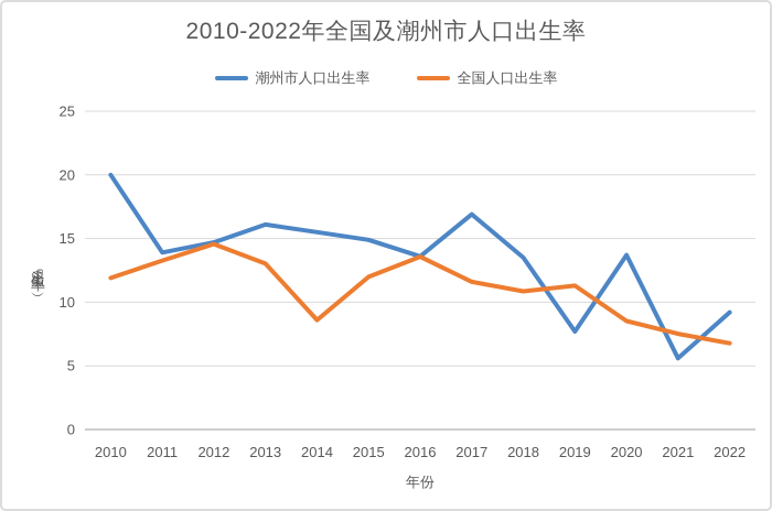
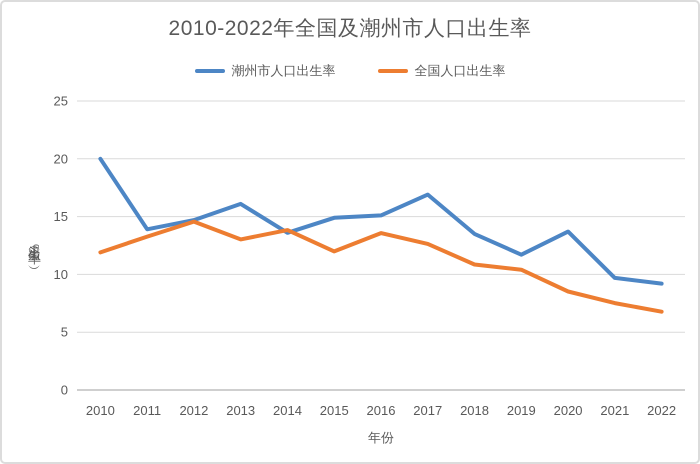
潮州市人口出生率/2014: 15.5 -> 13.6
全国人口出生率/2014: 8.6 -> 13.8
潮州市人口出生率/2016: 13.6 -> 15.1
全国人口出生率/2017: 11.6 -> 12.6
潮州市人口出生率/2019: 7.7 -> 11.7
全国人口出生率/2019: 11.3 -> 10.4
潮州市人口出生率/2021: 5.6 -> 9.7
